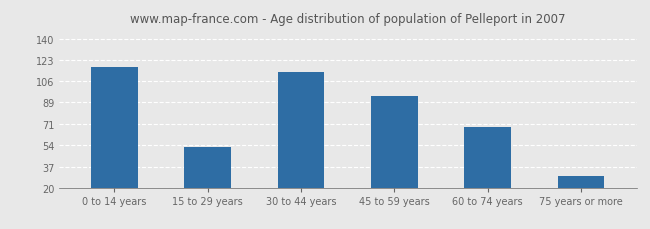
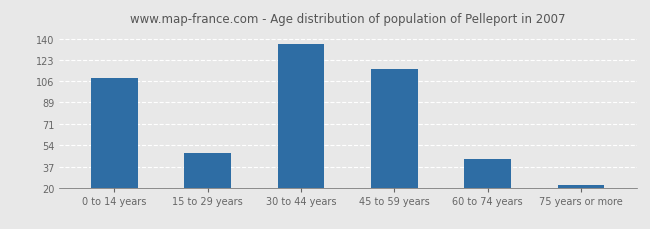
0 to 14 years: 117 -> 108
15 to 29 years: 53 -> 48
30 to 44 years: 113 -> 136
45 to 59 years: 94 -> 116
60 to 74 years: 69 -> 43
75 years or more: 29 -> 22
